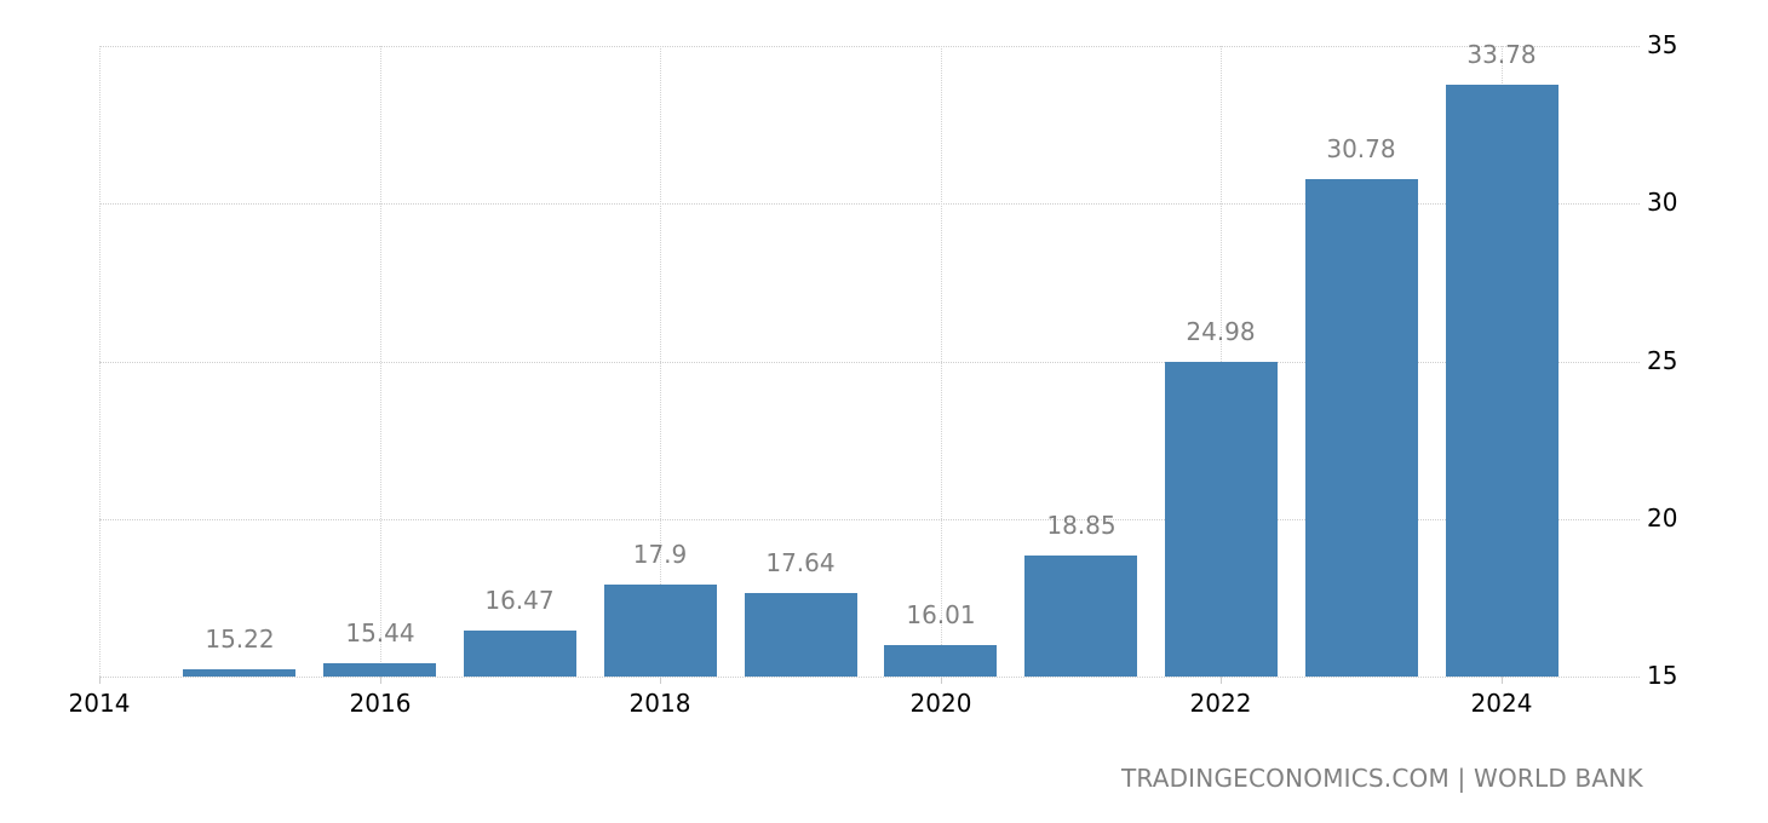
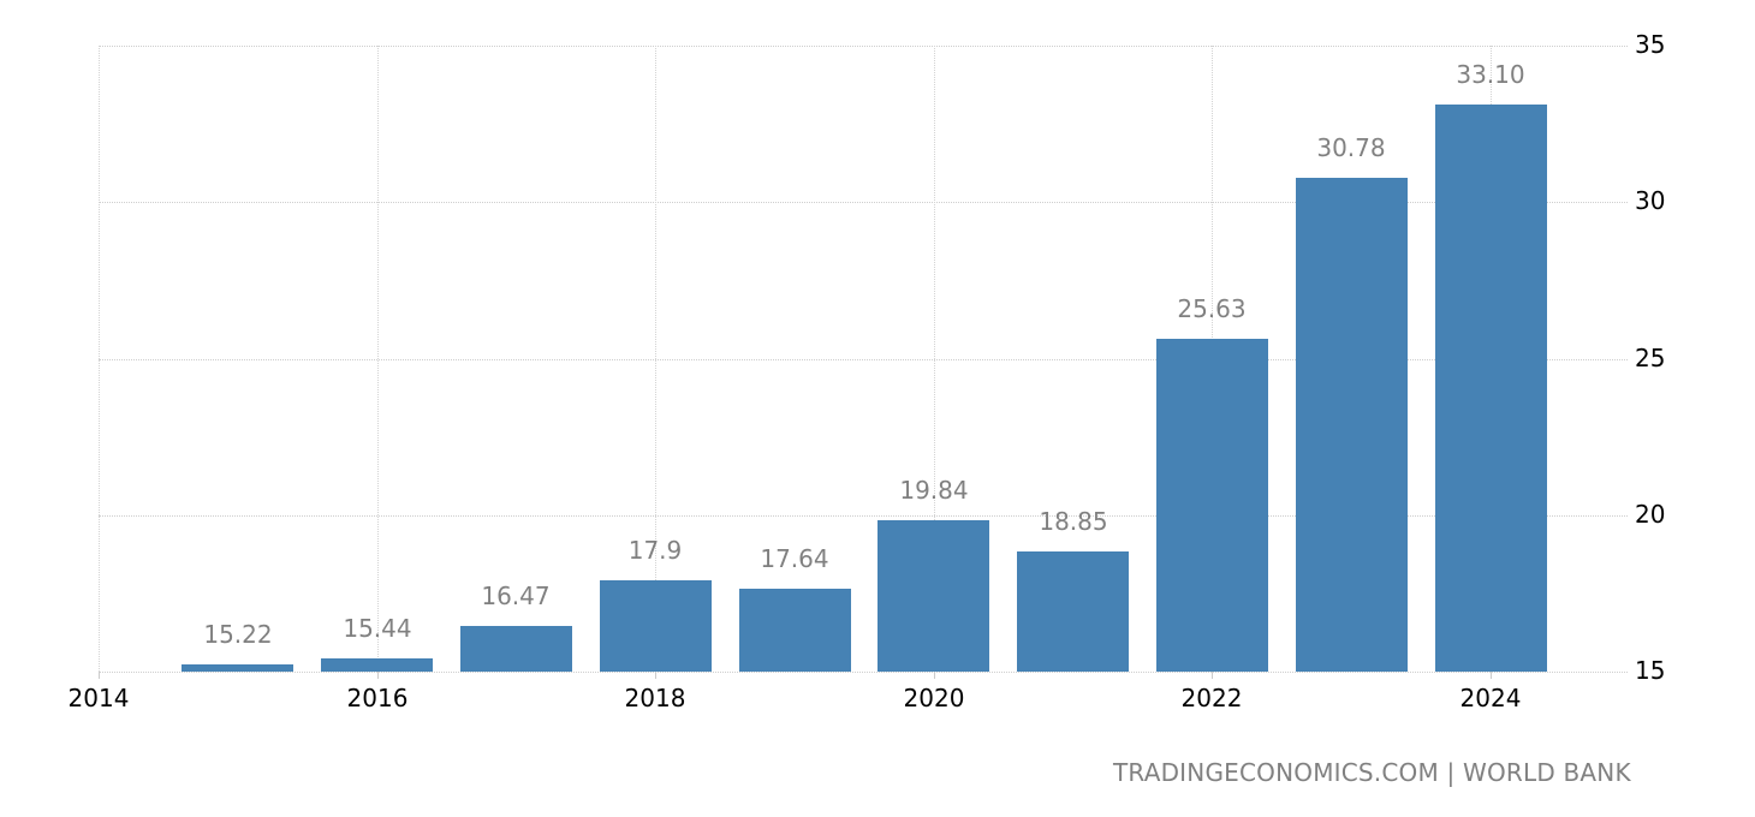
2020: 16.01 -> 19.84
2022: 24.98 -> 25.63
2024: 33.78 -> 33.10
